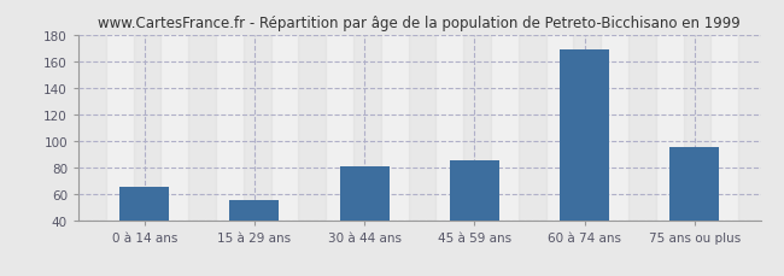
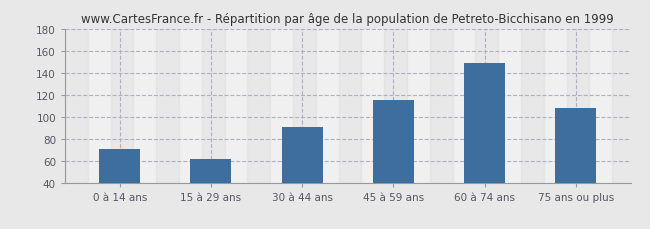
0 à 14 ans: 65 -> 71
15 à 29 ans: 55 -> 62
30 à 44 ans: 81 -> 91
45 à 59 ans: 85 -> 115
60 à 74 ans: 169 -> 149
75 ans ou plus: 95 -> 108
